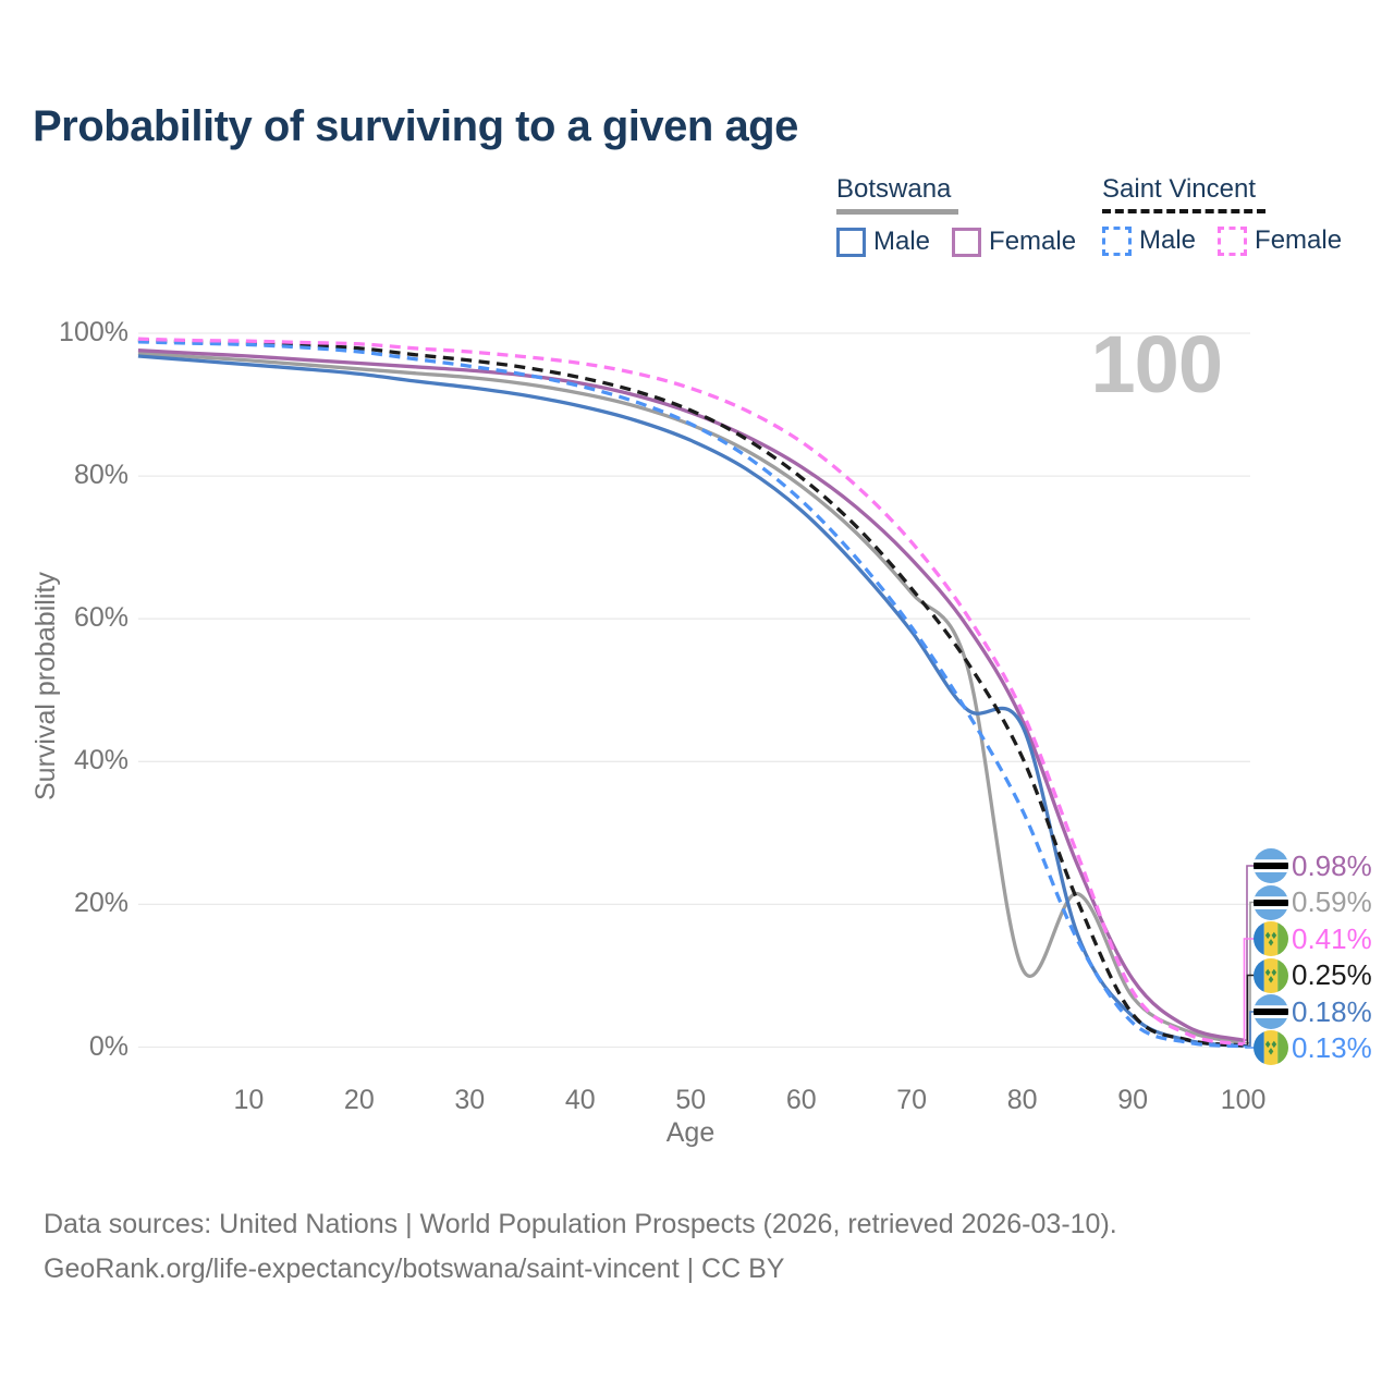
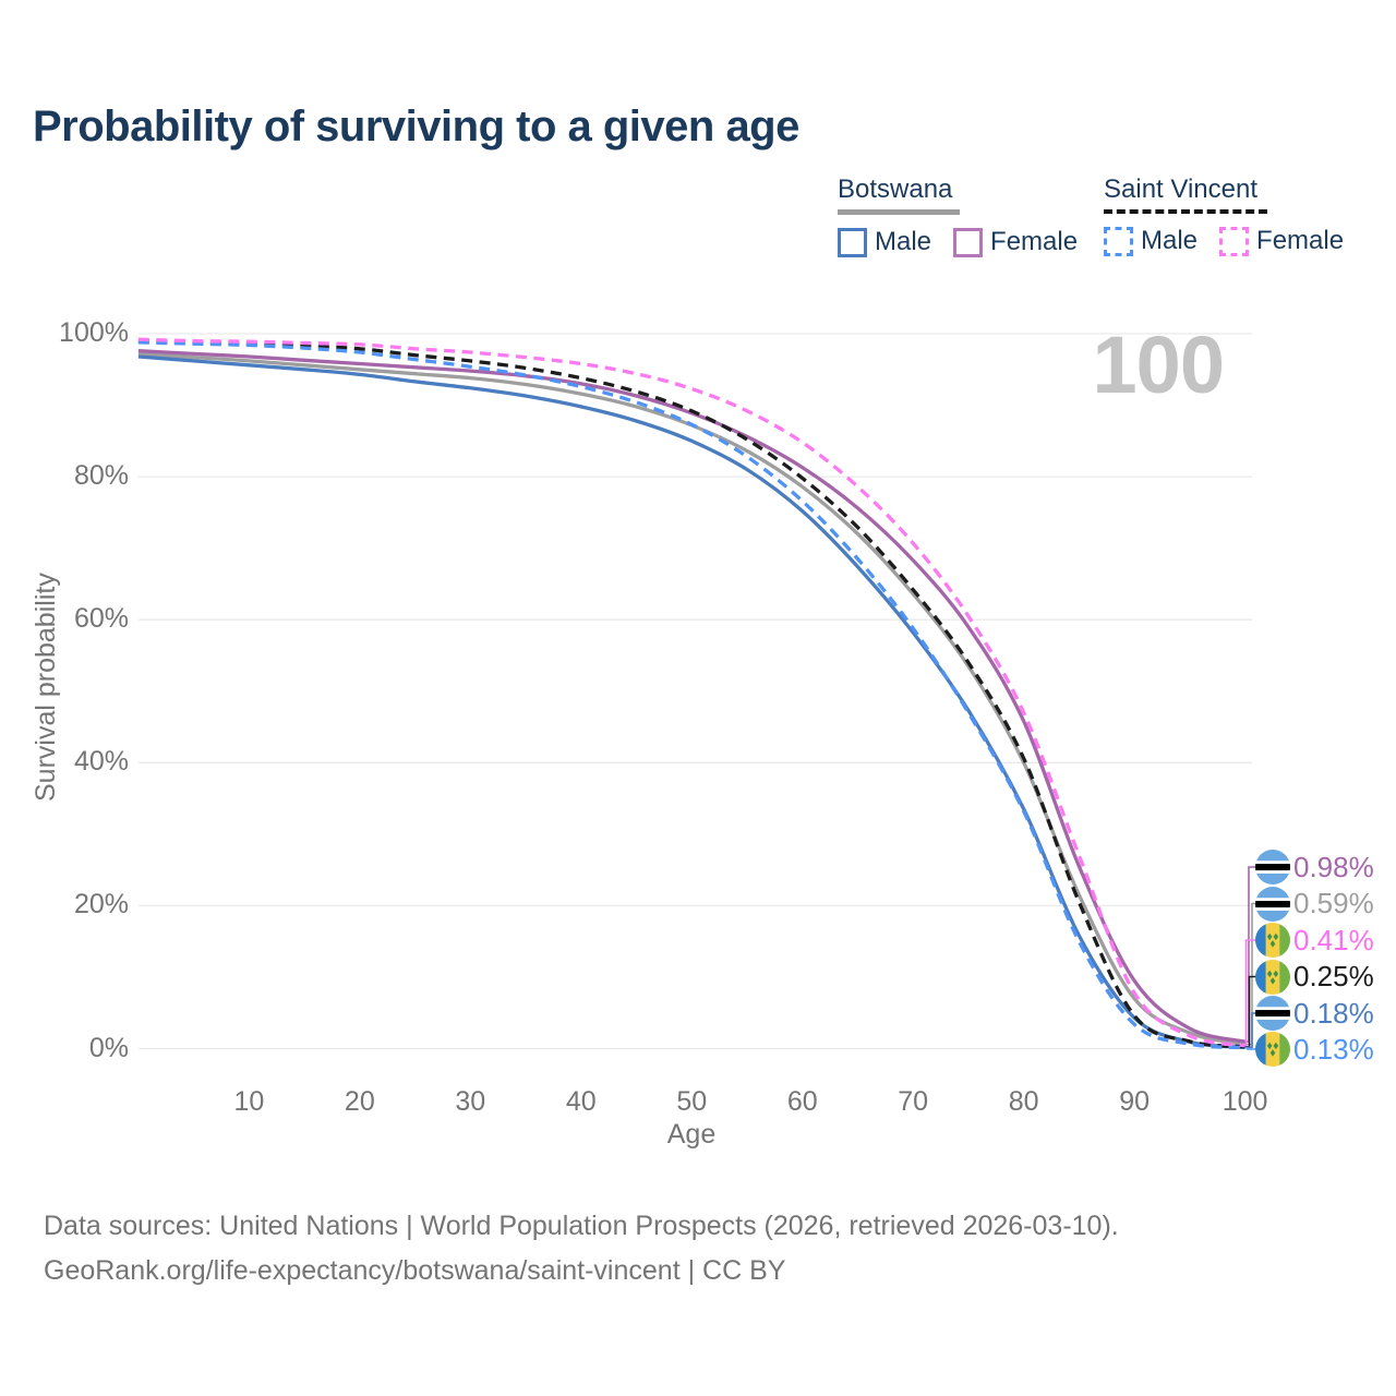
Botswana/80: 11% -> 40%
Botswana Male/80: 45% -> 34%
